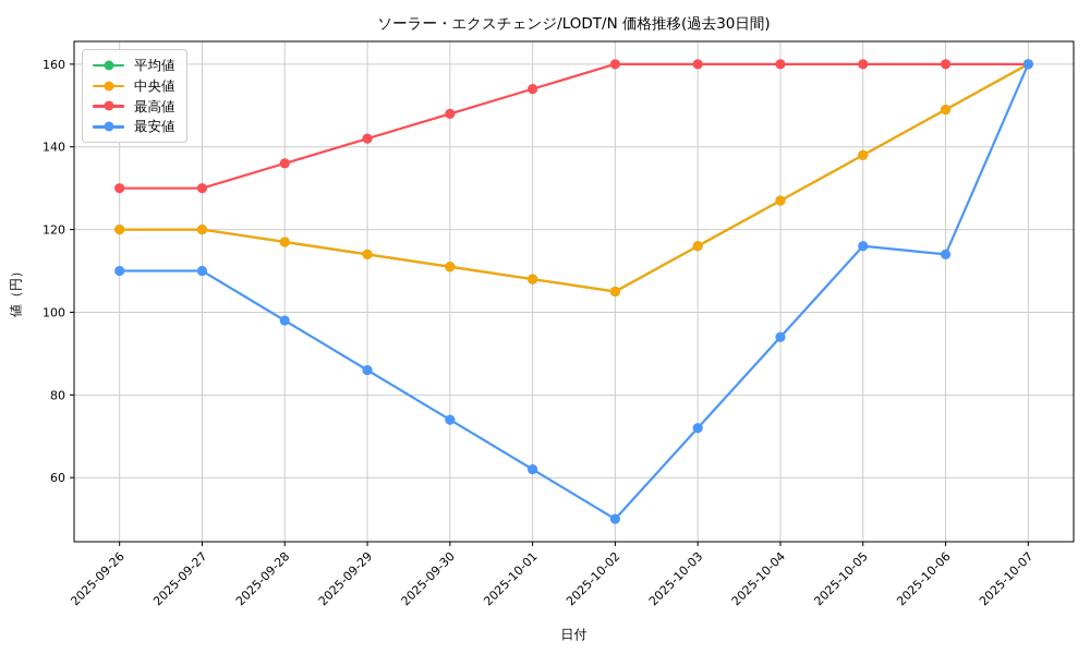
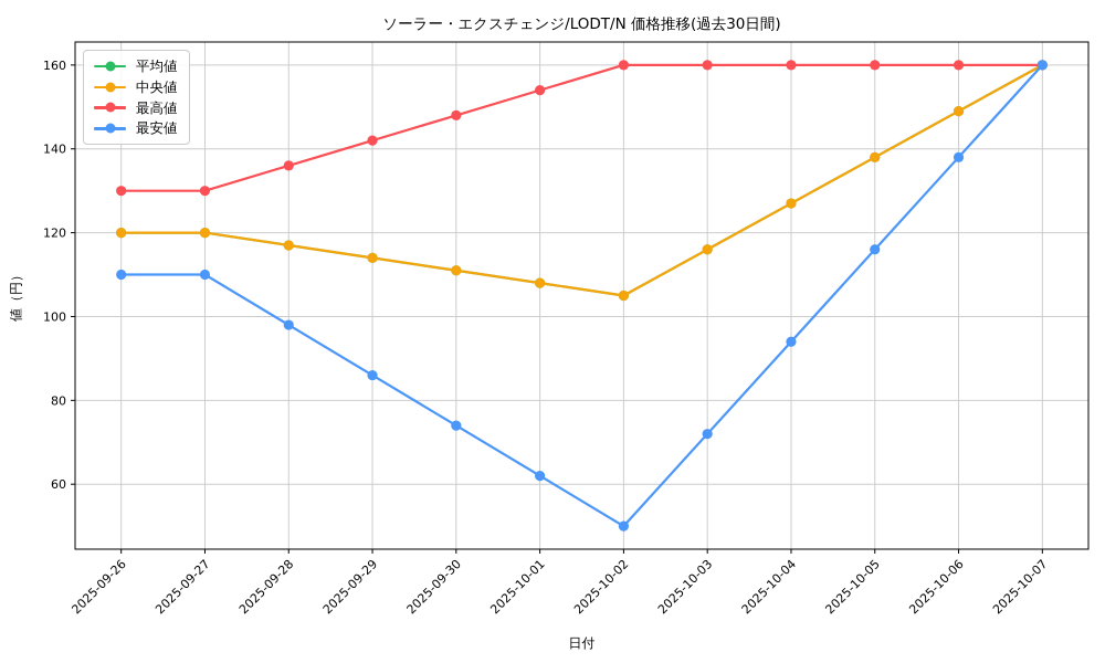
最安値/2025-10-06: 114 -> 138
